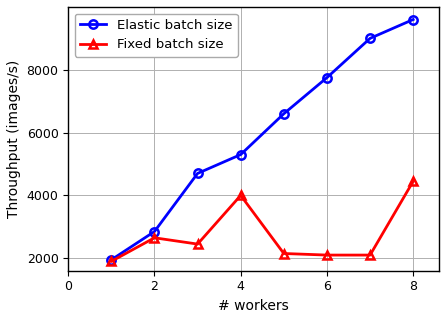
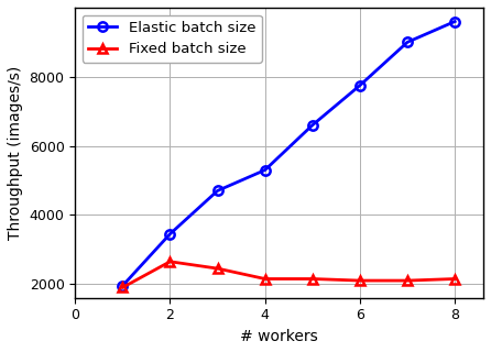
Elastic batch size/2: 2850 -> 3450
Fixed batch size/4: 4000 -> 2150
Fixed batch size/8: 4450 -> 2150
